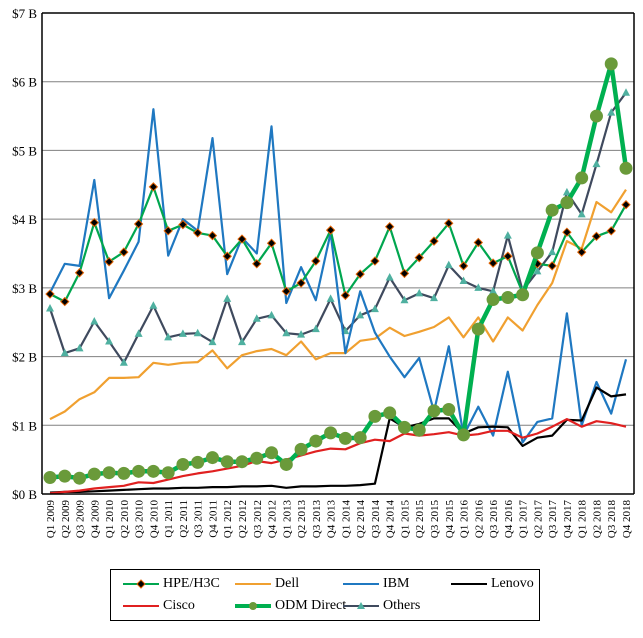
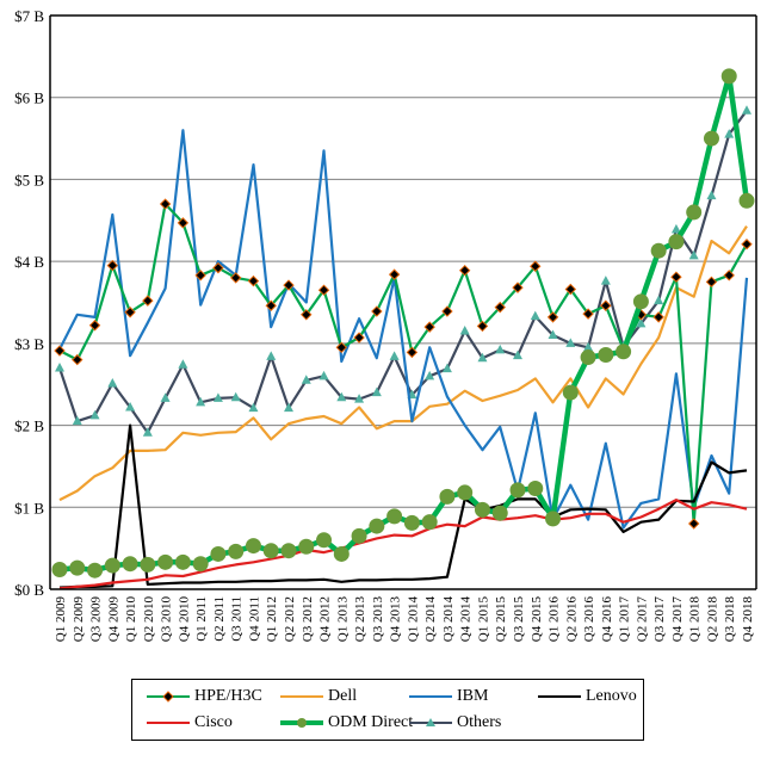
Lenovo/Q1 2010: $0.1B -> $2.0B
HPE/H3C/Q3 2010: $3.9B -> $4.7B
HPE/H3C/Q1 2018: $3.5B -> $0.8B
IBM/Q4 2018: $2.0B -> $3.8B
